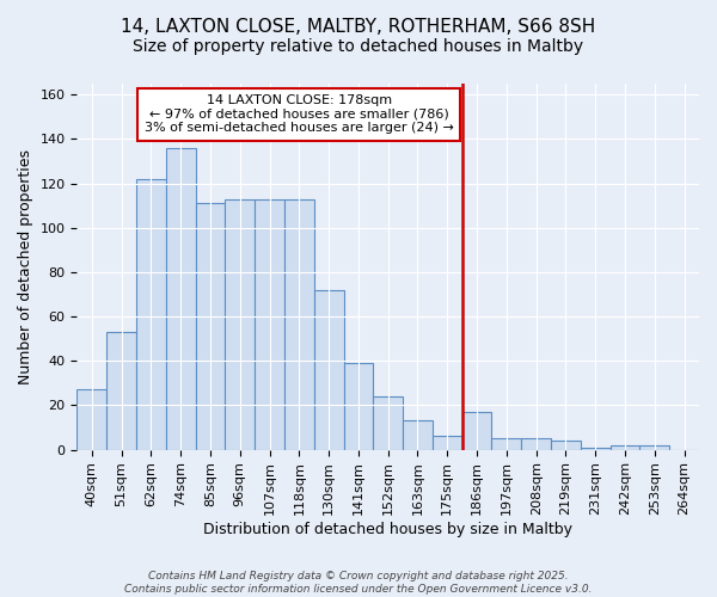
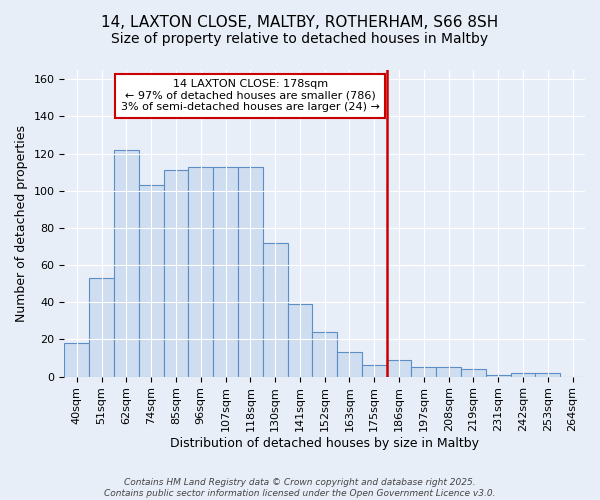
40sqm: 27 -> 18
74sqm: 136 -> 103
186sqm: 17 -> 9
